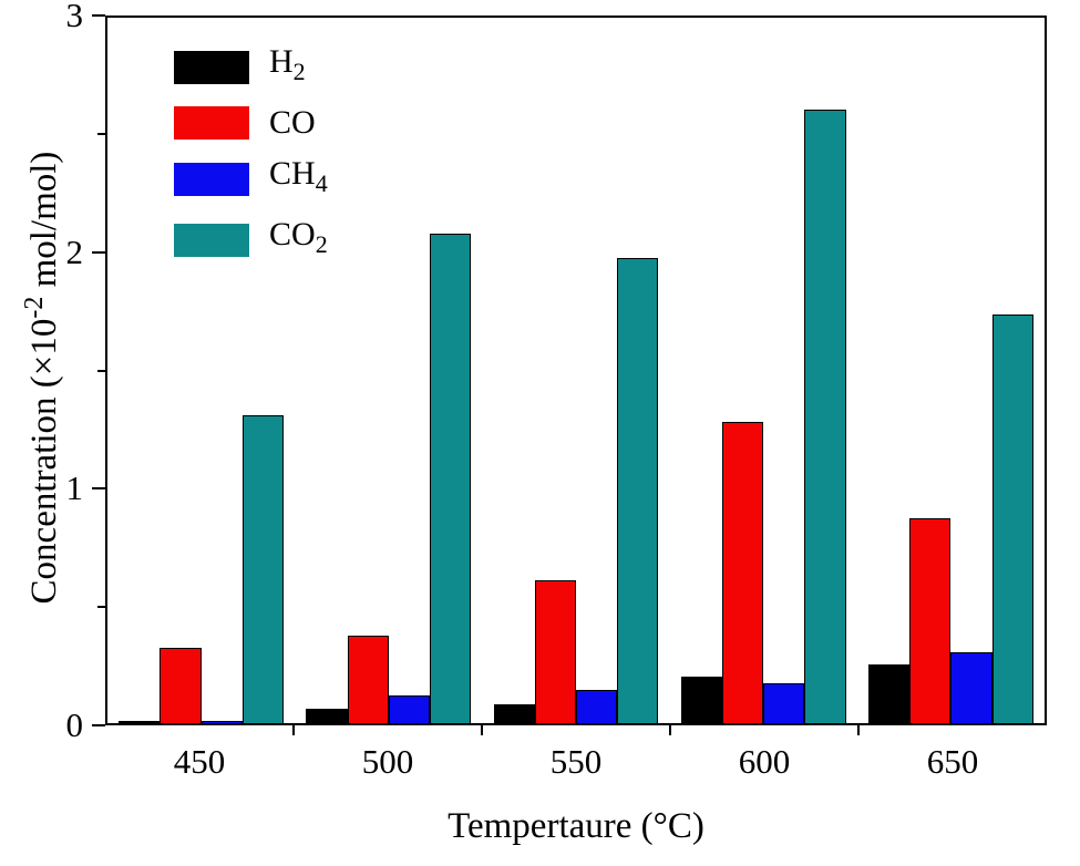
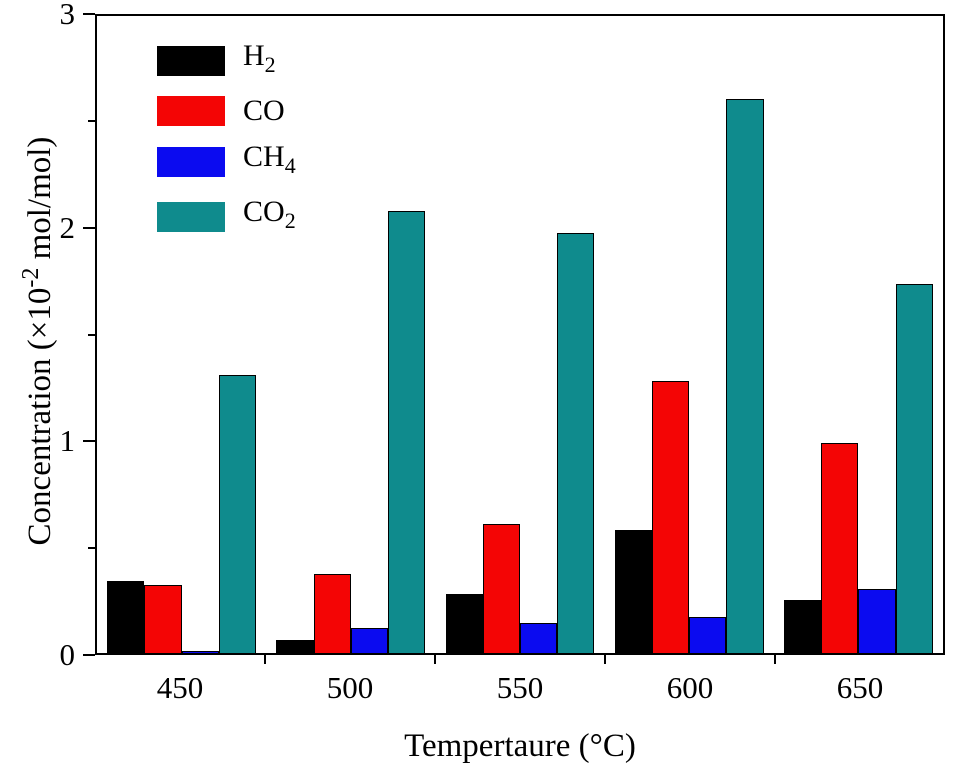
H2/450: 0.01 -> 0.34
H2/550: 0.08 -> 0.28
H2/600: 0.20 -> 0.58
CO/650: 0.87 -> 0.99
